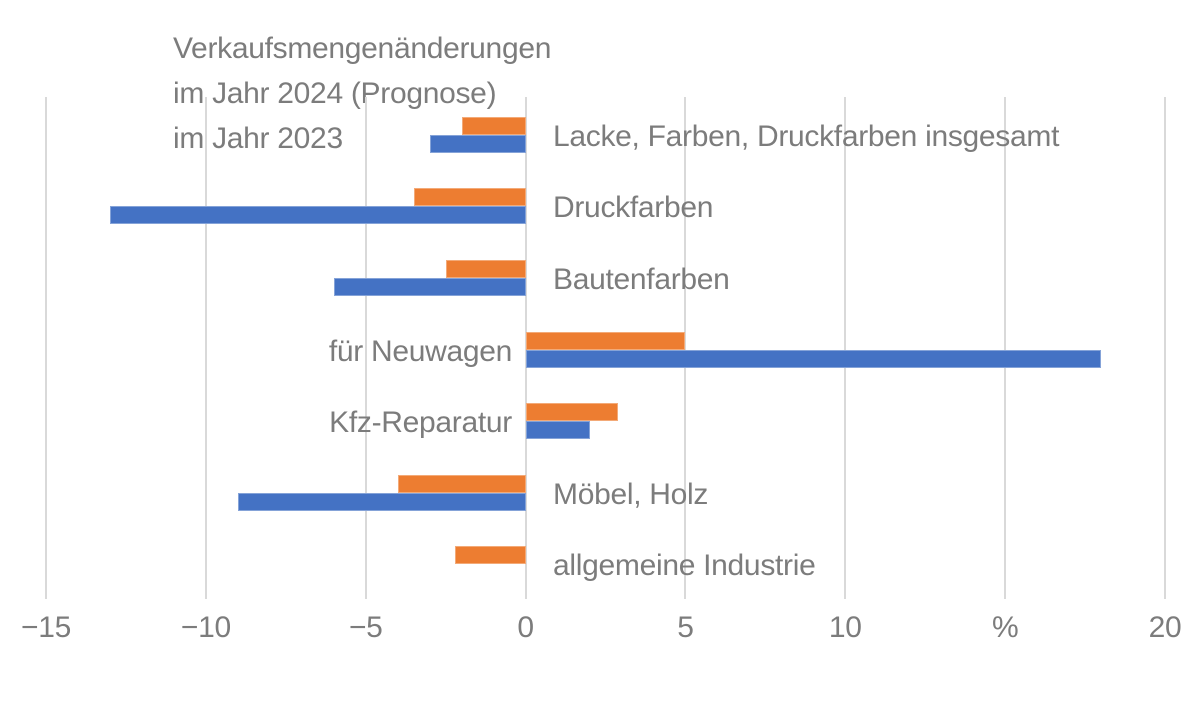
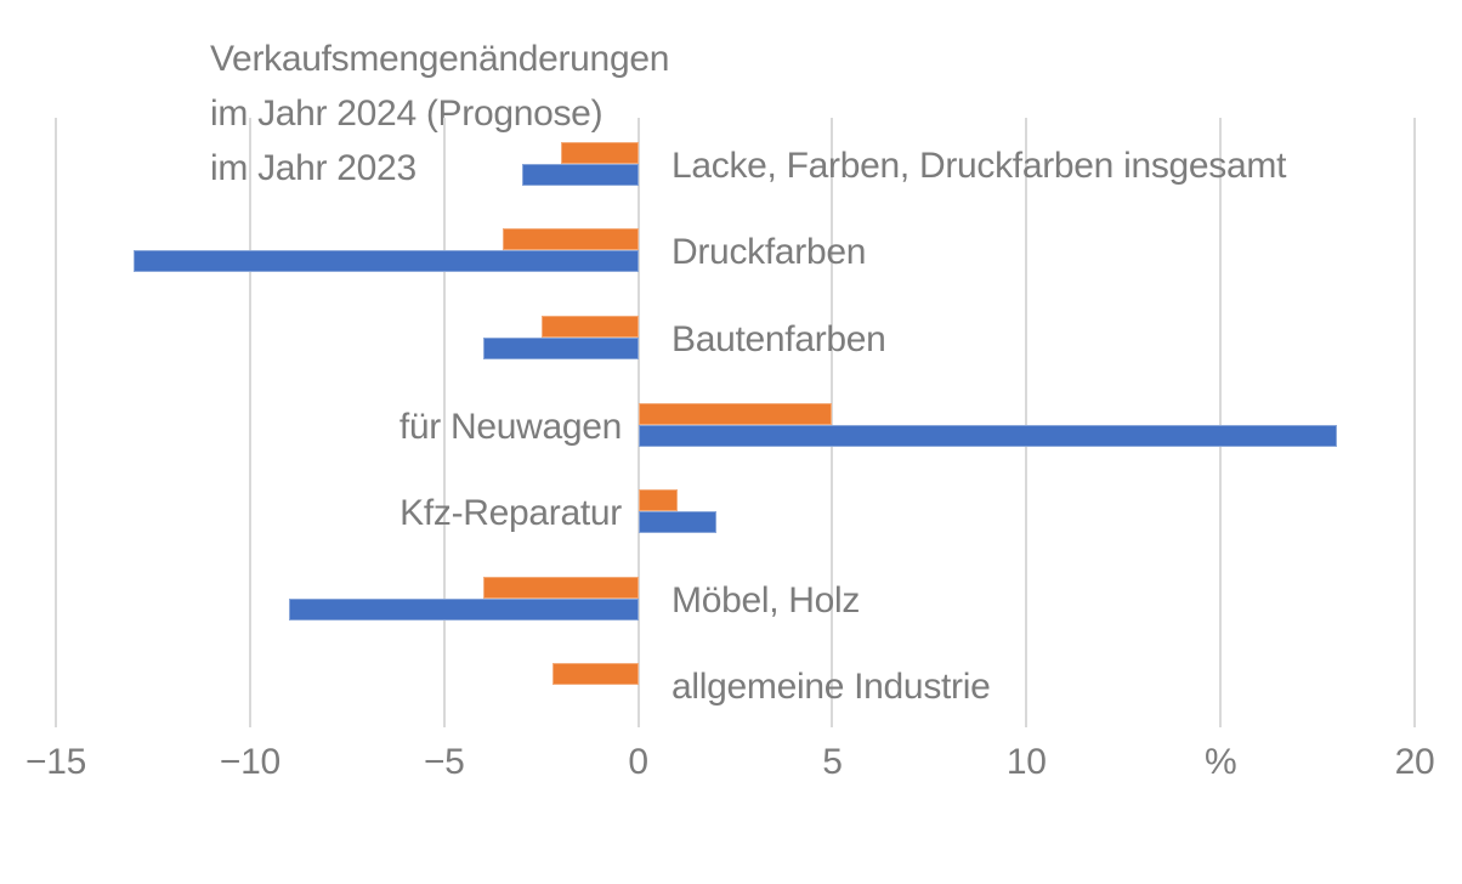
im Jahr 2023/Bautenfarben: -6 -> -4
im Jahr 2024 (Prognose)/Kfz-Reparatur: 2.9 -> 1.0
